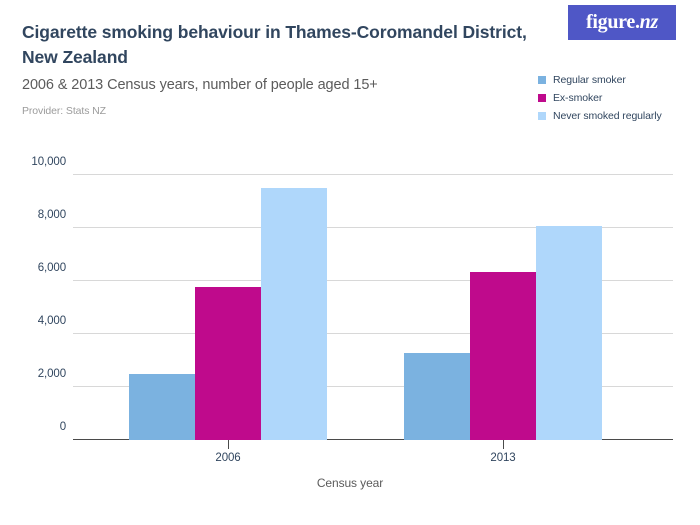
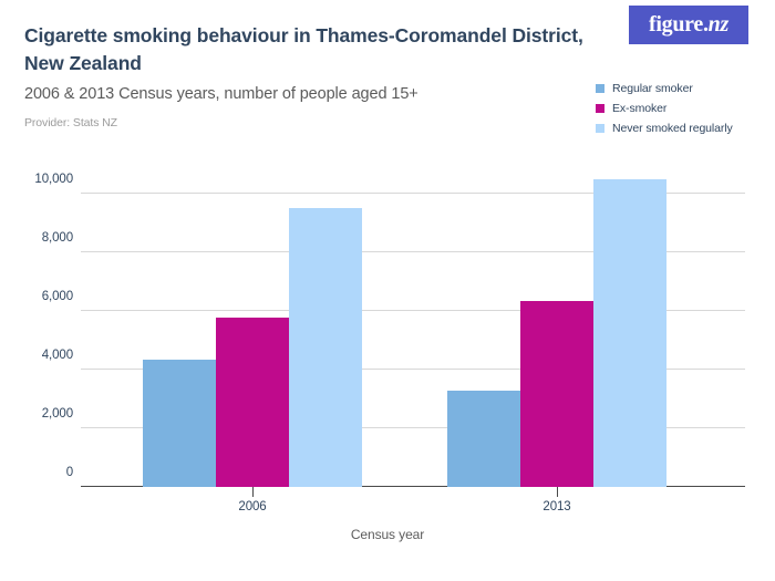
Regular smoker/2006: 2500 -> 4400
Never smoked regularly/2013: 8100 -> 10500
